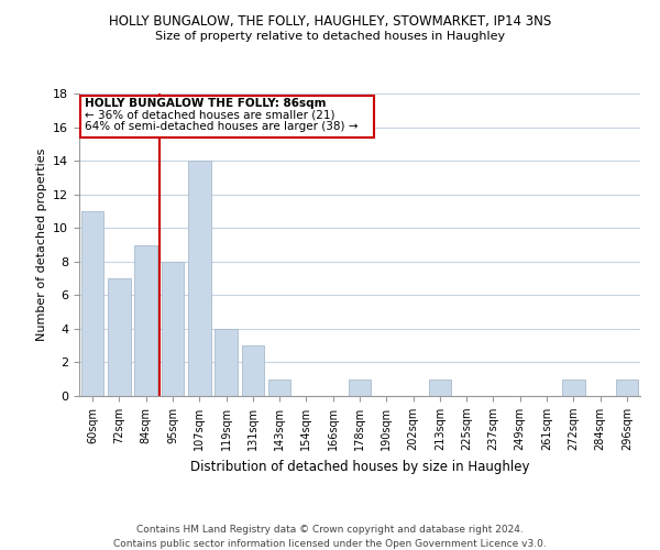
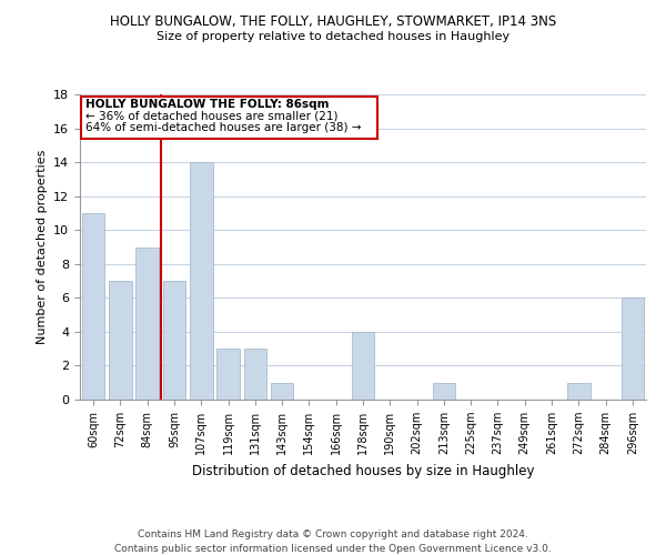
95sqm: 8 -> 7
119sqm: 4 -> 3
178sqm: 1 -> 4
296sqm: 1 -> 6
